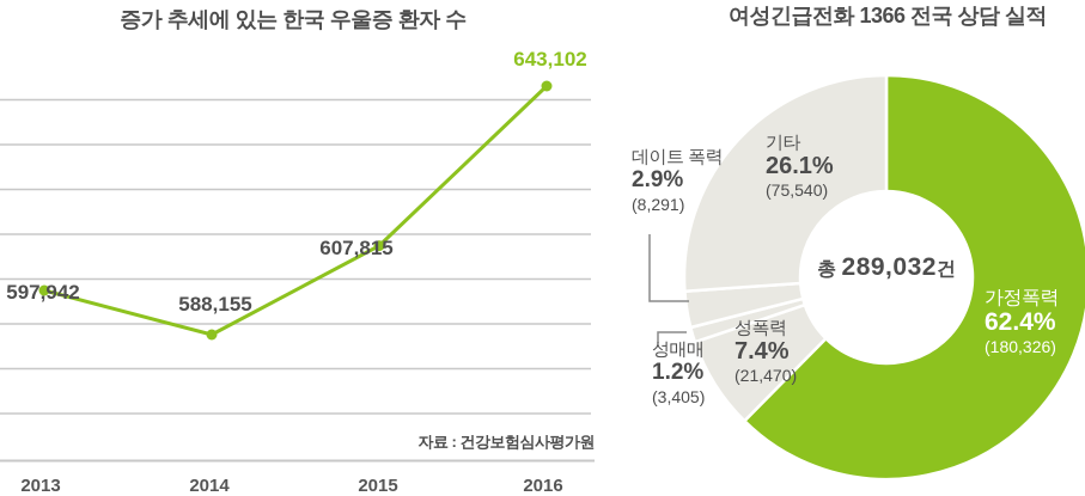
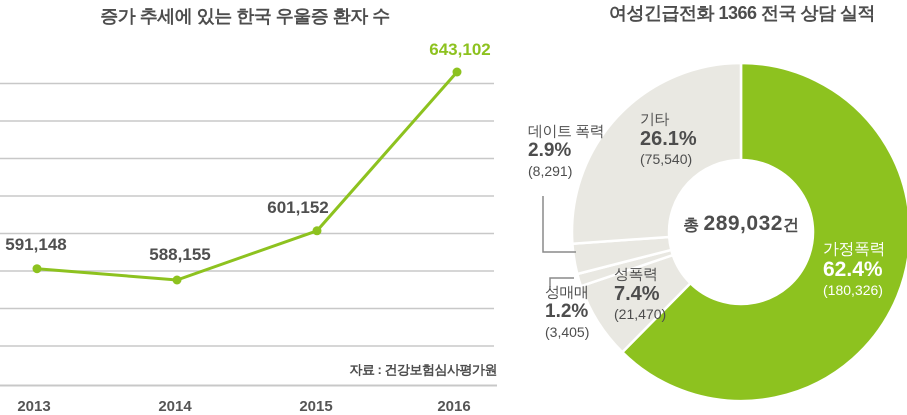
증가 추세에 있는 한국 우울증 환자 수/2013: 597,942 -> 591,148
증가 추세에 있는 한국 우울증 환자 수/2015: 607,815 -> 601,152
